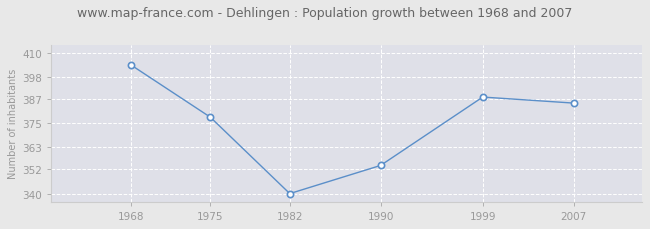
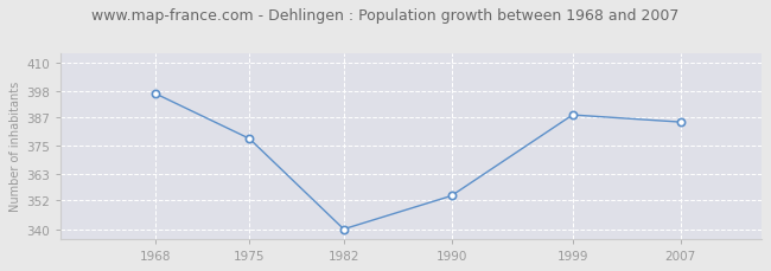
1968: 404 -> 397
